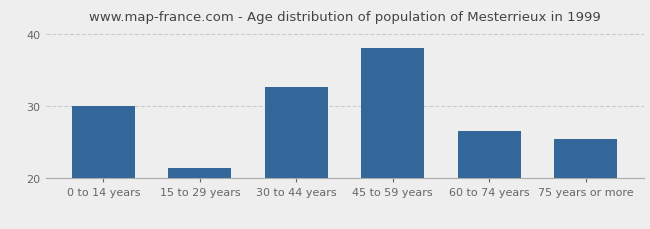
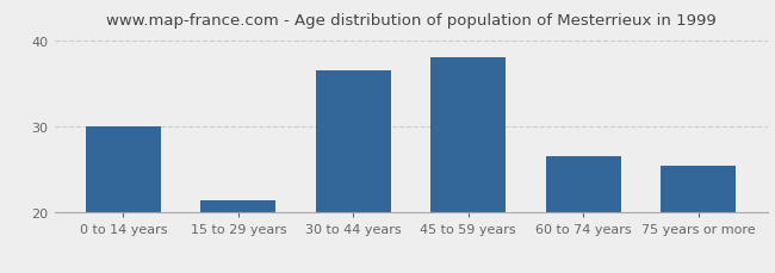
30 to 44 years: 32.6 -> 36.5
